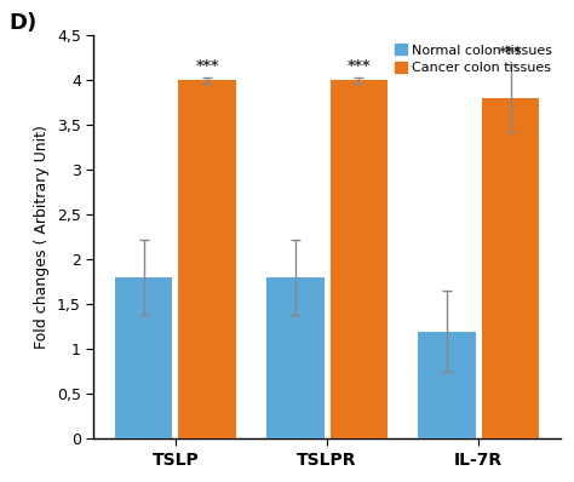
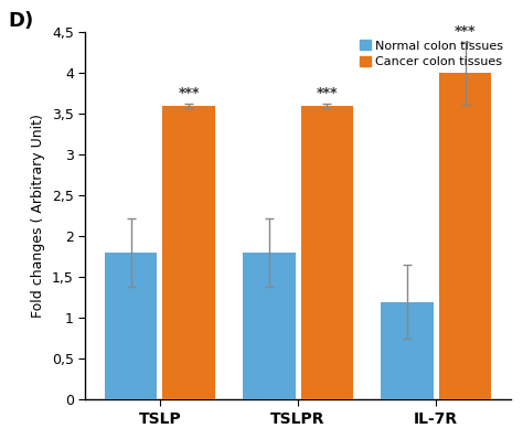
Cancer colon tissues/TSLP: 4,0 -> 3,6
Cancer colon tissues/TSLPR: 4,0 -> 3,6
Cancer colon tissues/IL-7R: 3,8 -> 4,0
